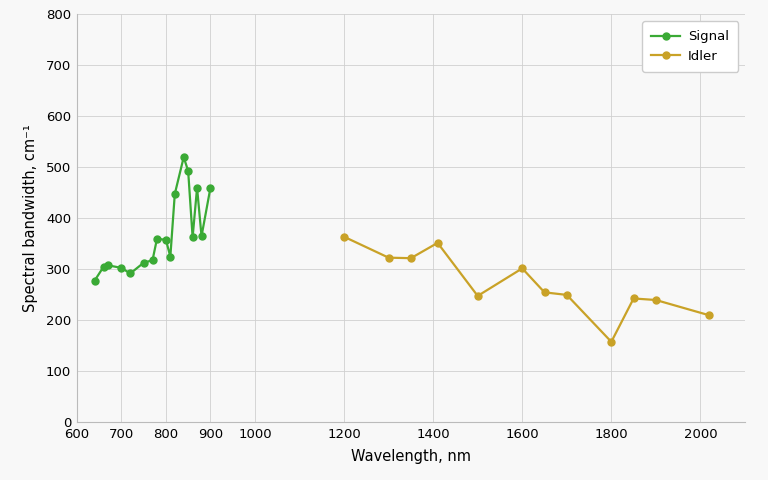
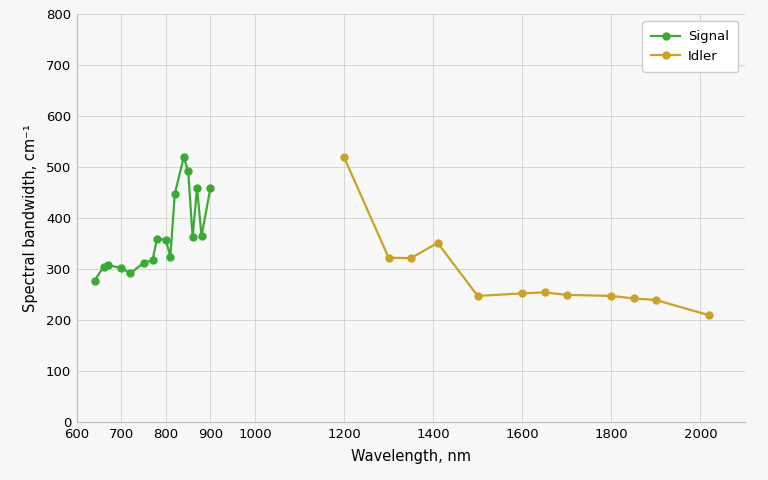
Idler/1200: 364 -> 520
Idler/1600: 302 -> 253
Idler/1800: 158 -> 248
